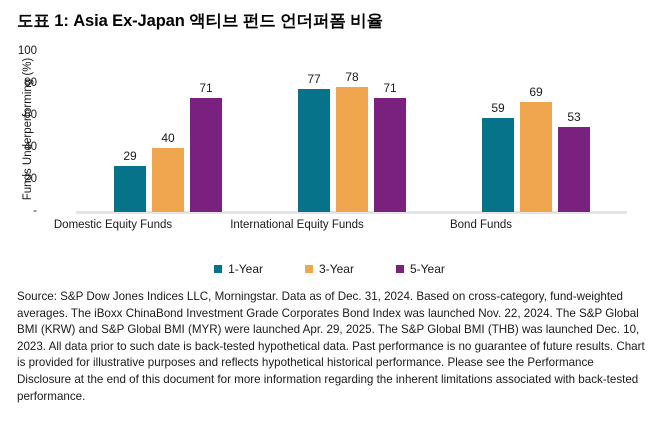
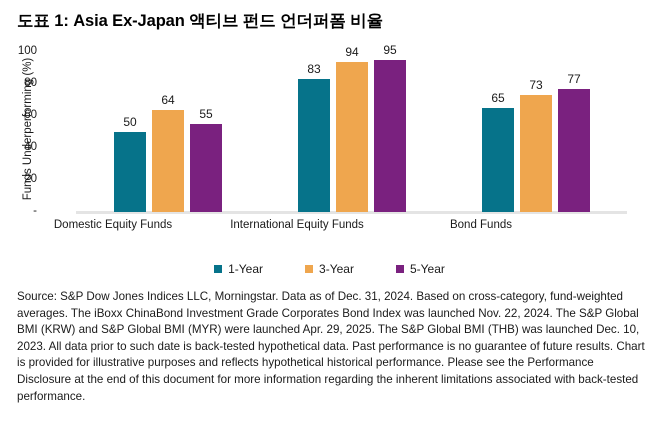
1-Year/Domestic Equity Funds: 29 -> 50
3-Year/Domestic Equity Funds: 40 -> 64
5-Year/Domestic Equity Funds: 71 -> 55
1-Year/International Equity Funds: 77 -> 83
3-Year/International Equity Funds: 78 -> 94
5-Year/International Equity Funds: 71 -> 95
1-Year/Bond Funds: 59 -> 65
3-Year/Bond Funds: 69 -> 73
5-Year/Bond Funds: 53 -> 77
